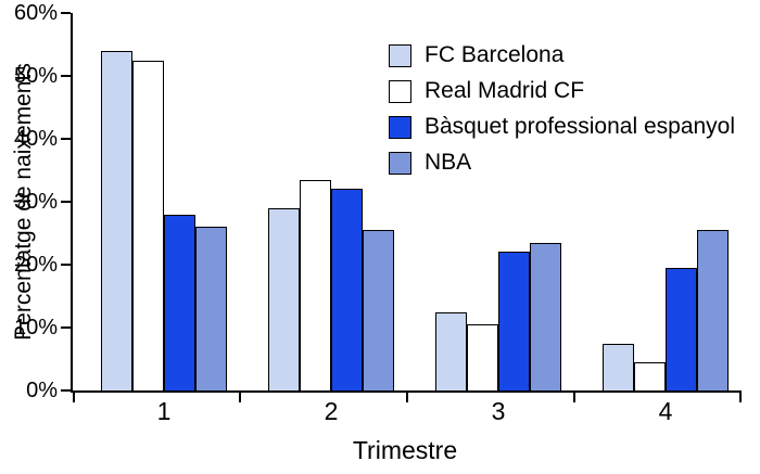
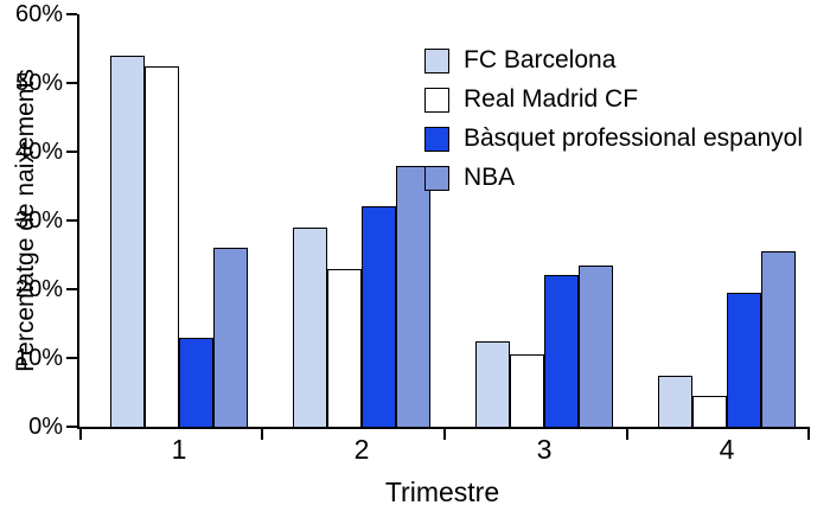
Bàsquet professional espanyol/1: 28% -> 13%
Real Madrid CF/2: 34% -> 23%
NBA/2: 26% -> 38%
